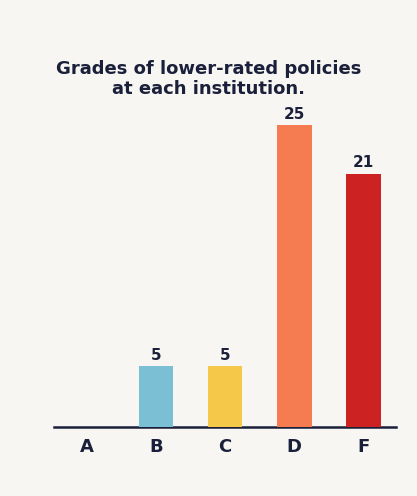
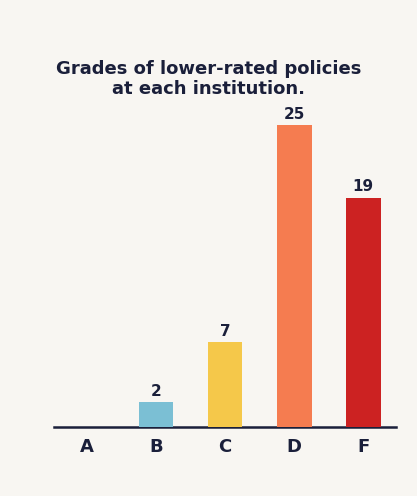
B: 5 -> 2
C: 5 -> 7
F: 21 -> 19
